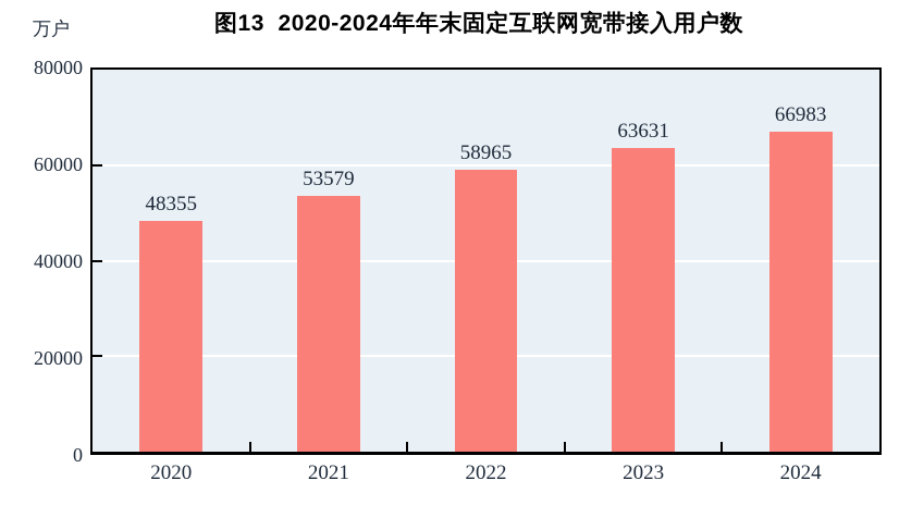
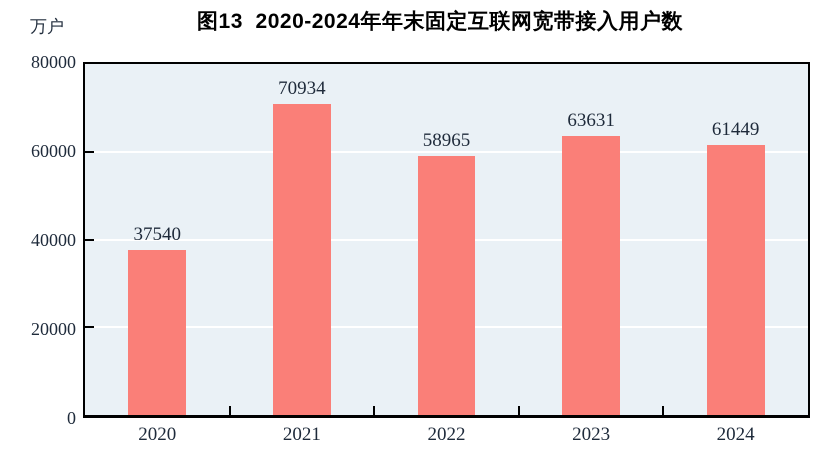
2020: 48355 -> 37540
2021: 53579 -> 70934
2024: 66983 -> 61449
